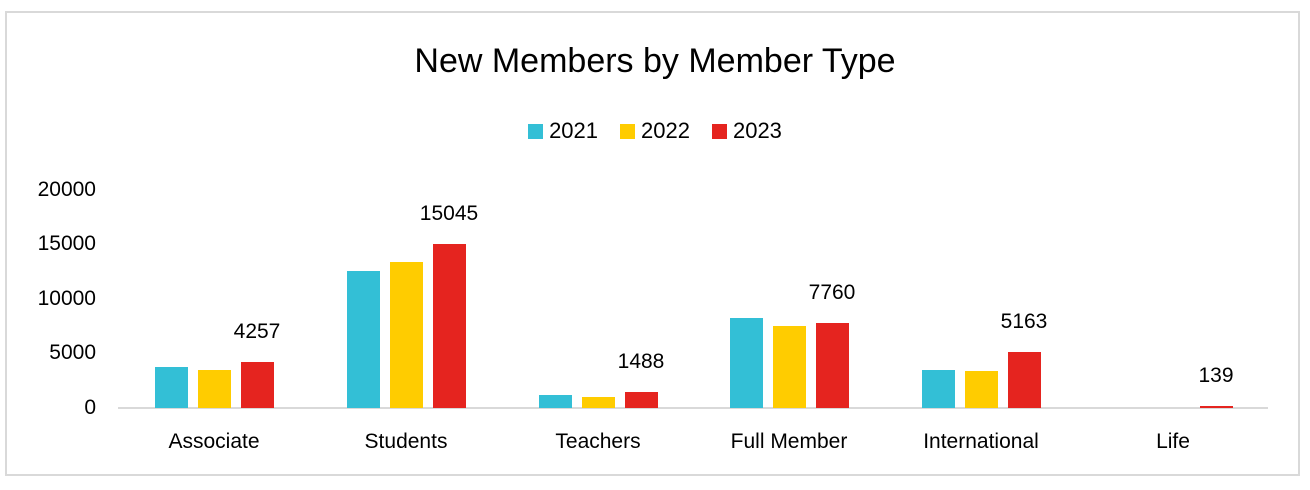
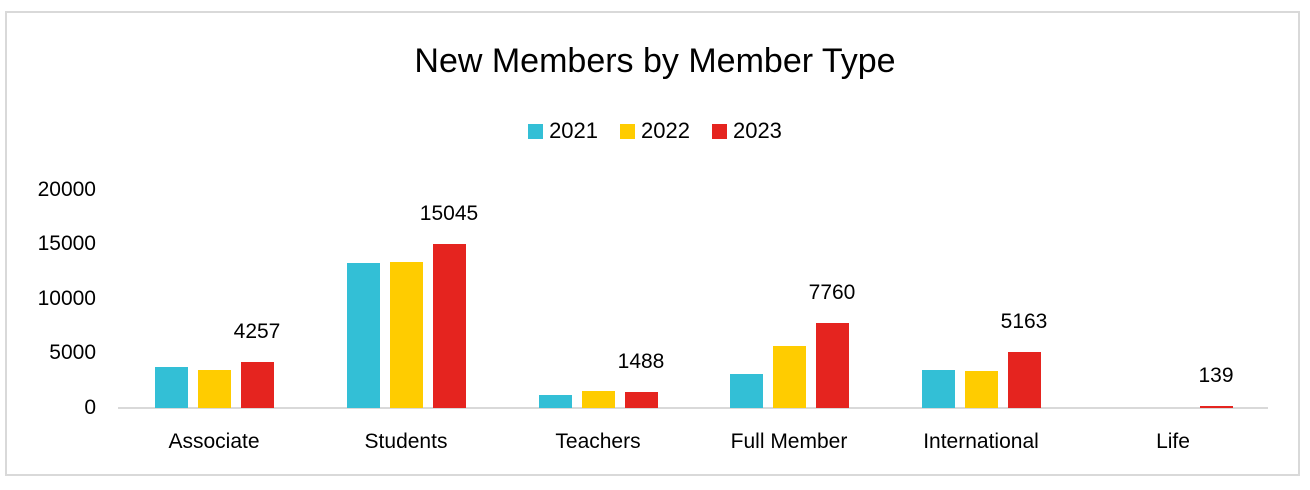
2021/Students: 12600 -> 13300
2022/Teachers: 1000 -> 1600
2021/Full Member: 8300 -> 3100
2022/Full Member: 7500 -> 5700
